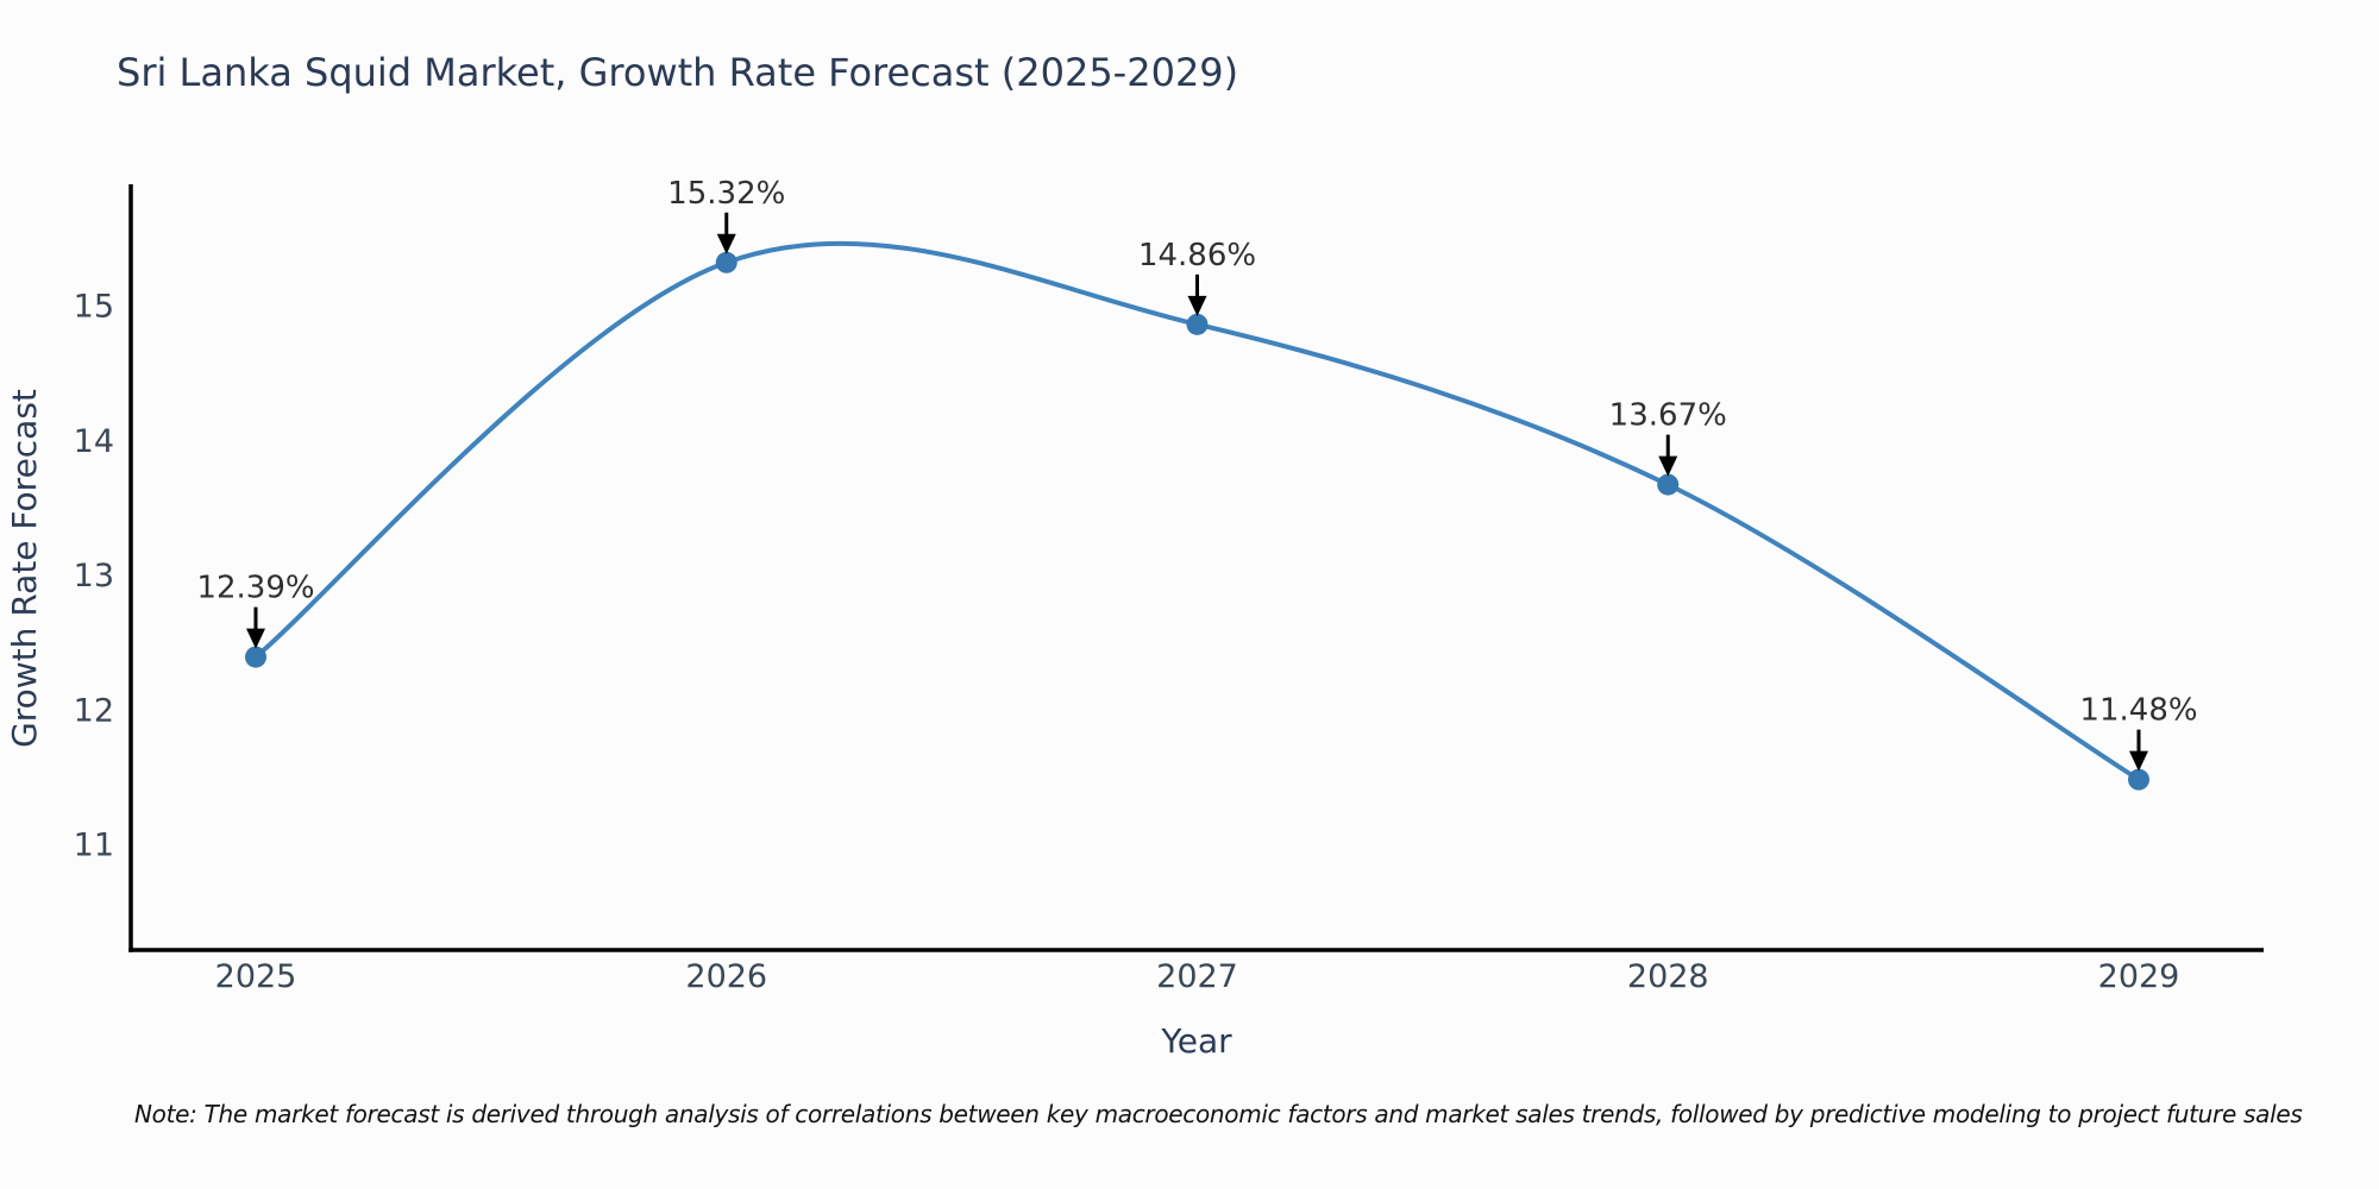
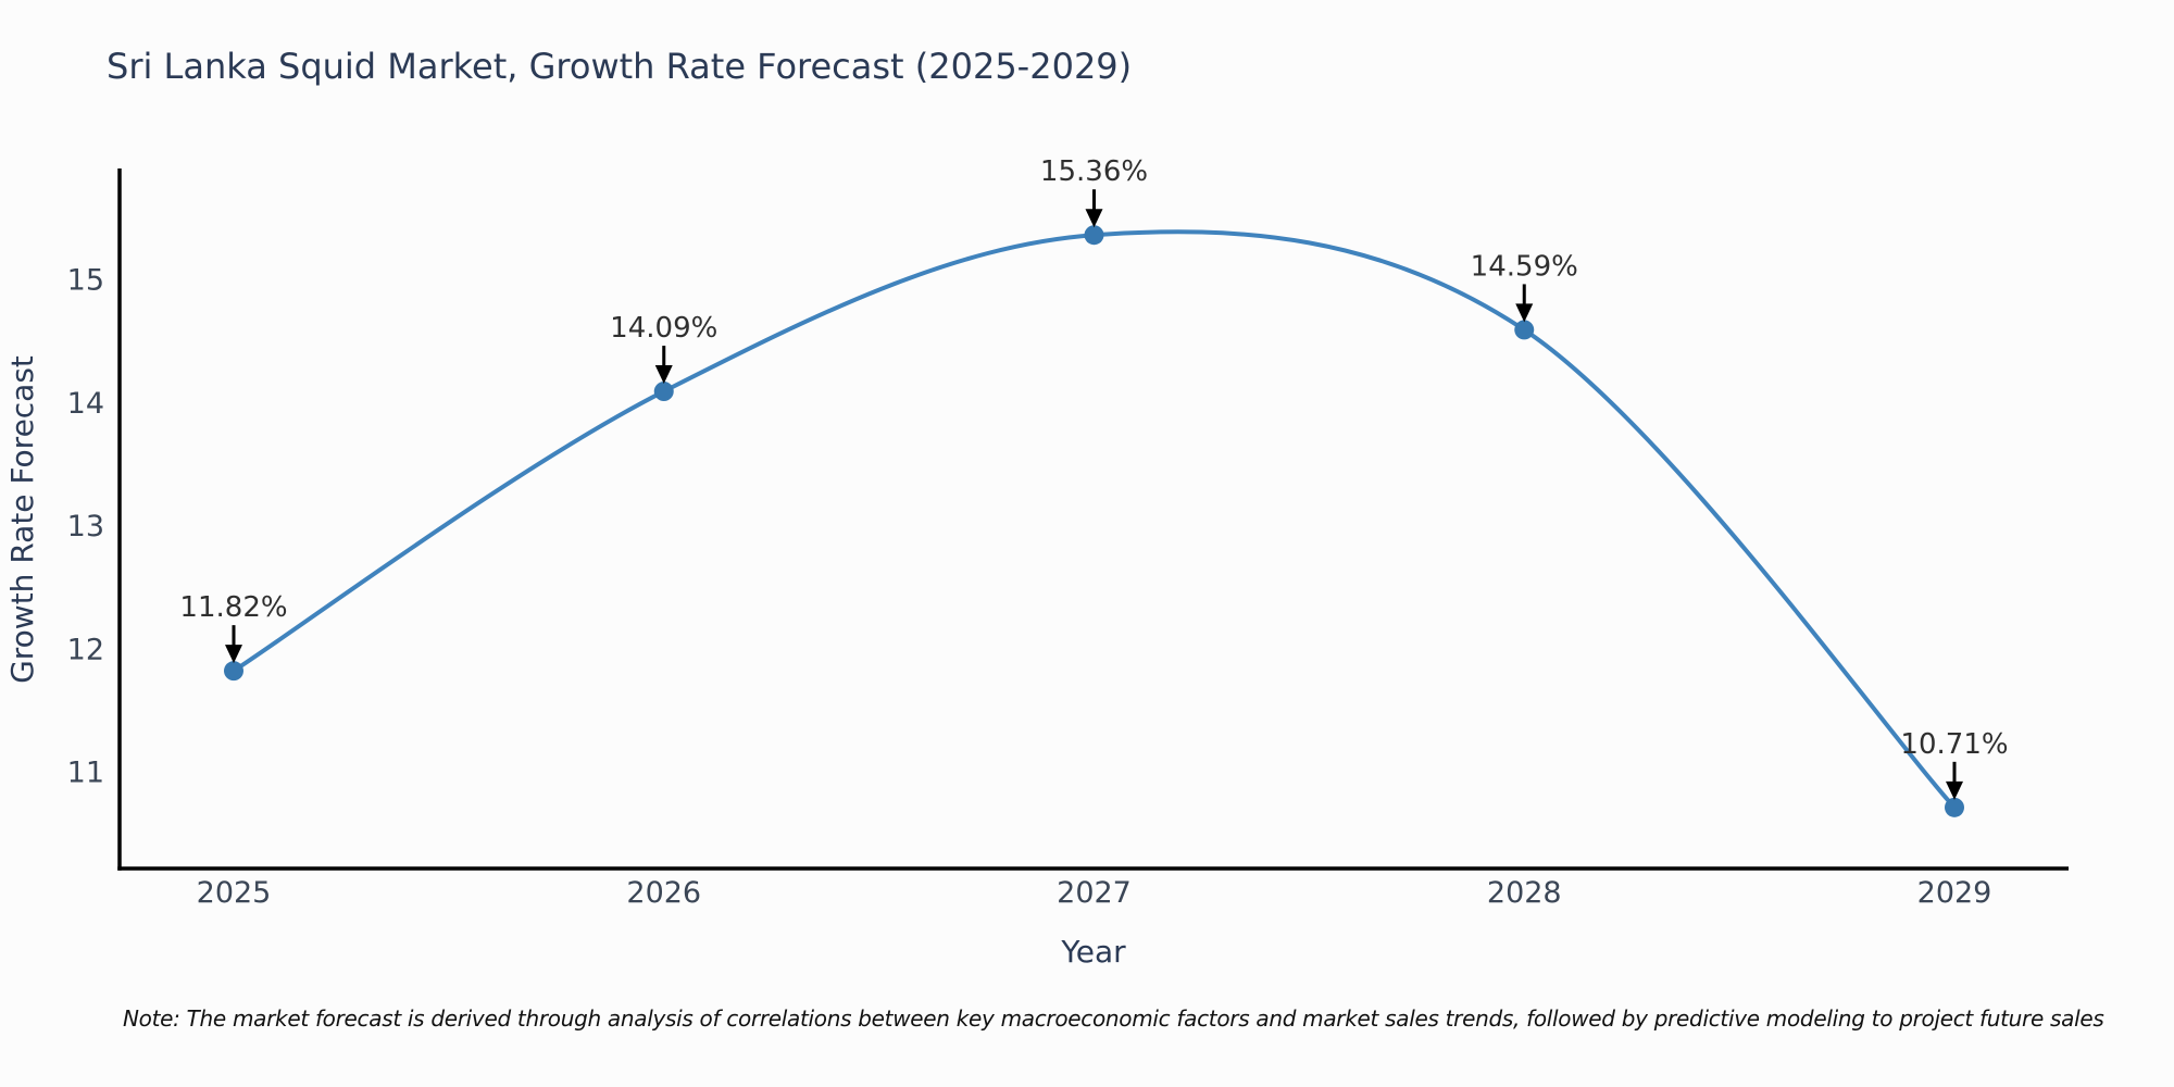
2025: 12.39% -> 11.82%
2026: 15.32% -> 14.09%
2027: 14.86% -> 15.36%
2028: 13.67% -> 14.59%
2029: 11.48% -> 10.71%
